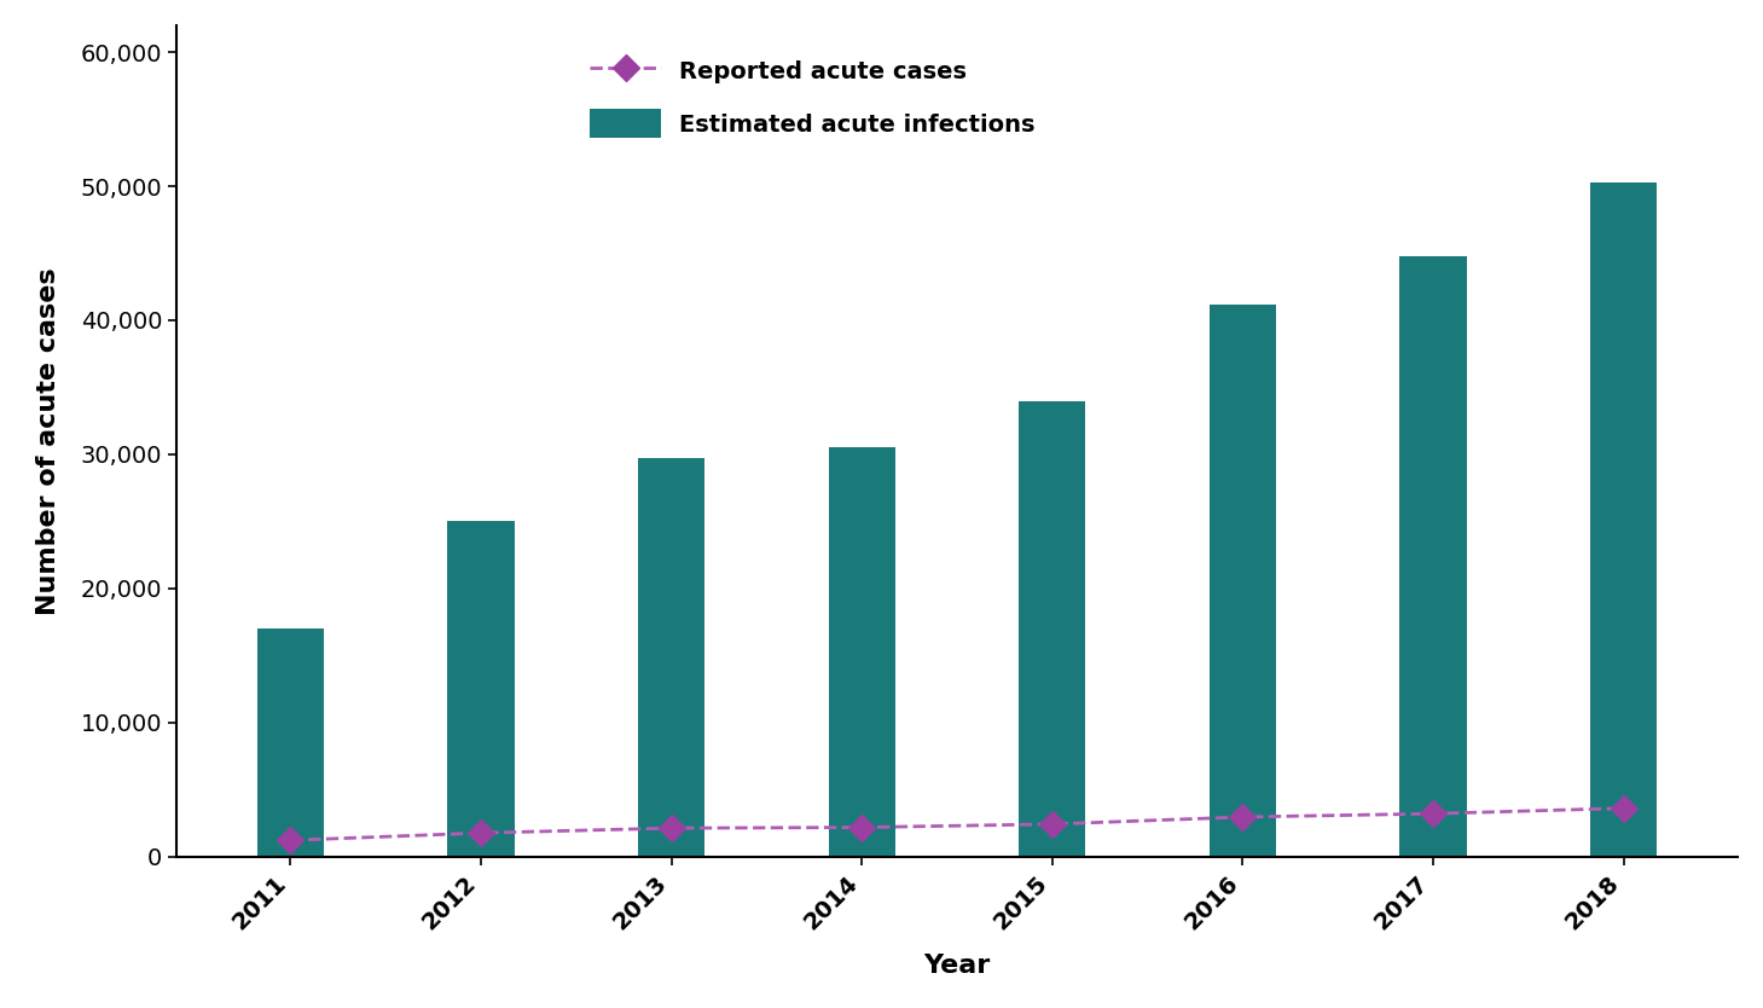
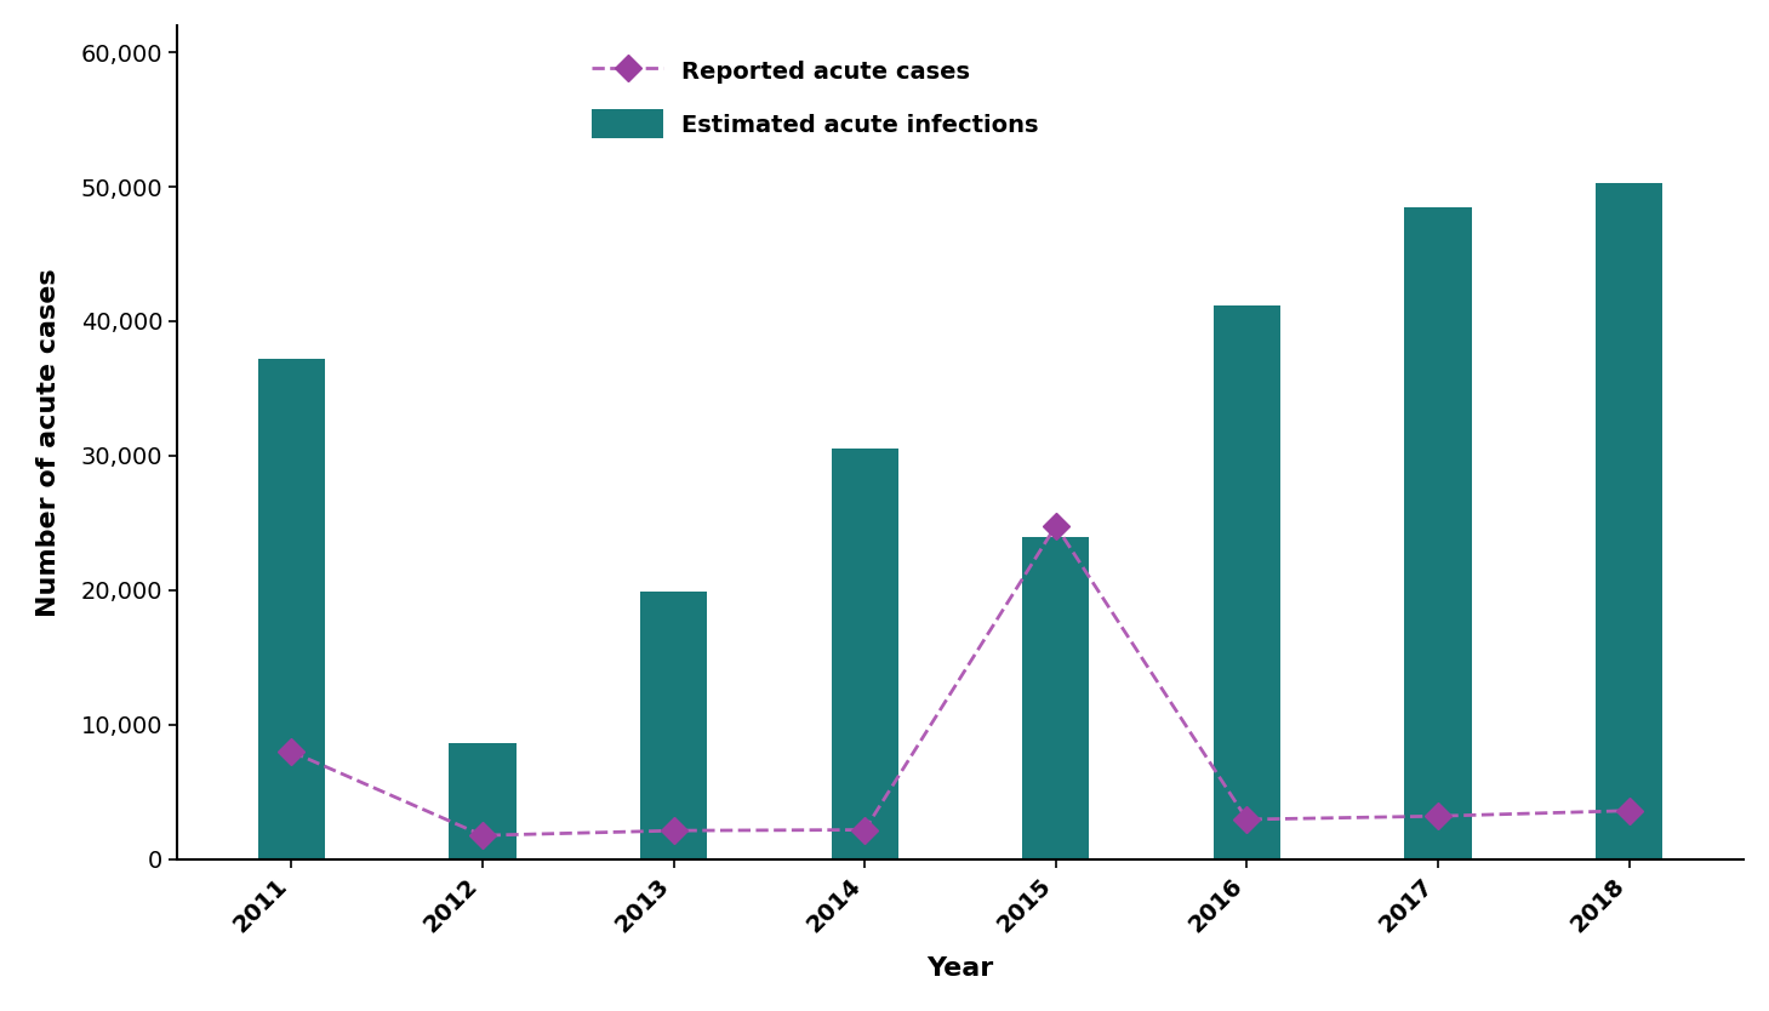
Reported acute cases/2011: 1,200 -> 8,000
Estimated acute infections/2011: 17,000 -> 37,200
Estimated acute infections/2012: 25,000 -> 8,600
Estimated acute infections/2013: 29,700 -> 19,900
Reported acute cases/2015: 2,400 -> 24,800
Estimated acute infections/2015: 34,000 -> 24,000
Estimated acute infections/2017: 44,800 -> 48,500
